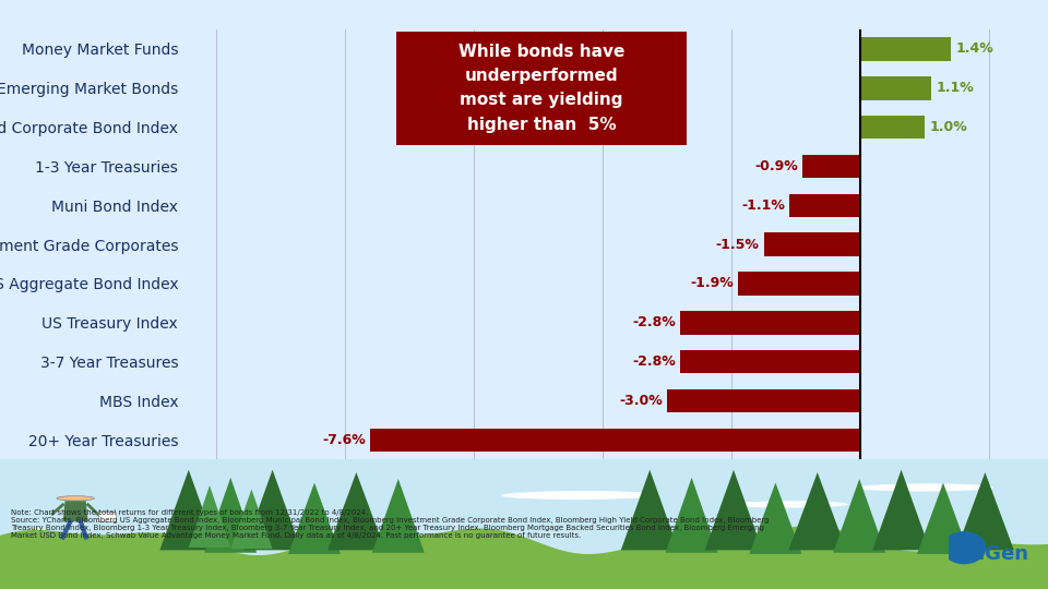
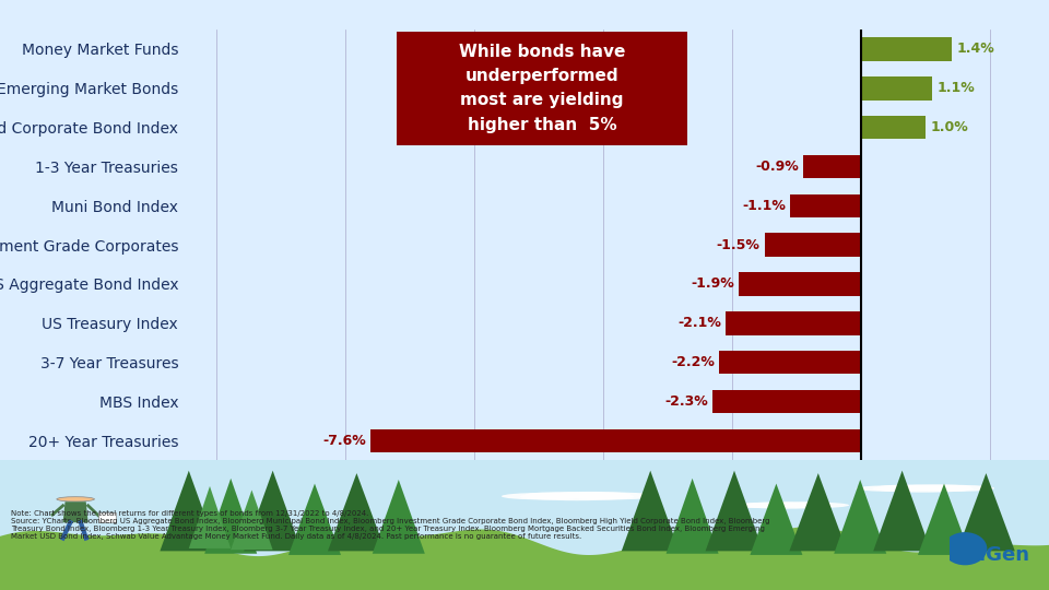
US Treasury Index: -2.8% -> -2.1%
3-7 Year Treasures: -2.8% -> -2.2%
MBS Index: -3.0% -> -2.3%
